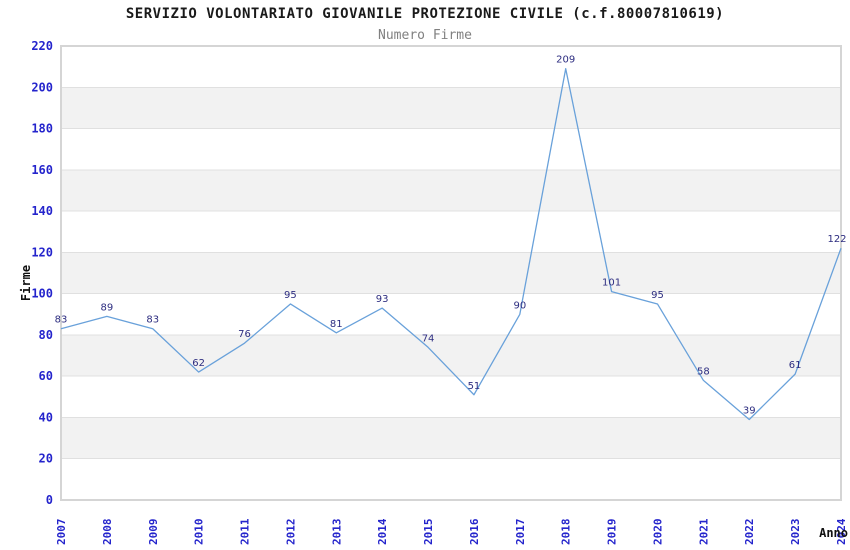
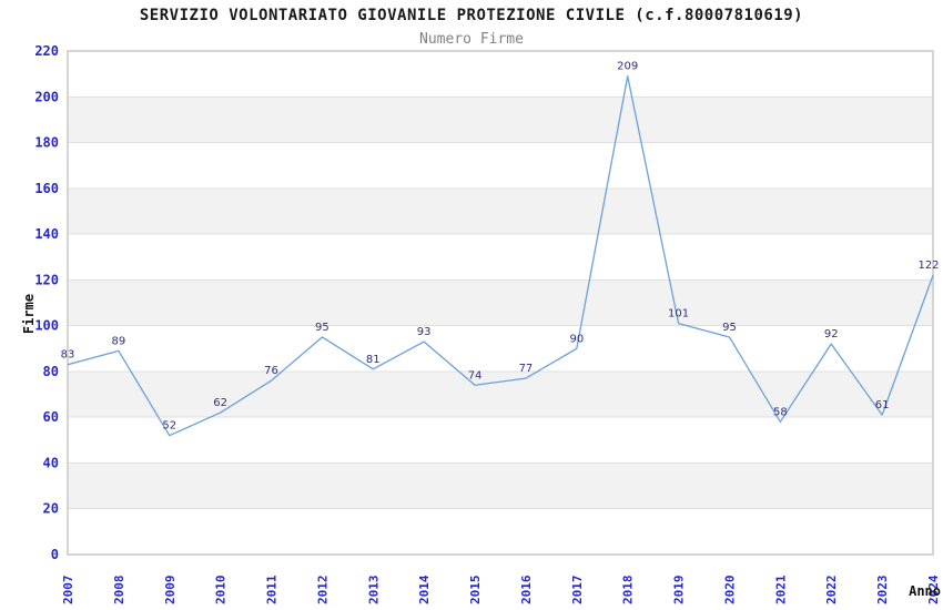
2009: 83 -> 52
2016: 51 -> 77
2022: 39 -> 92
